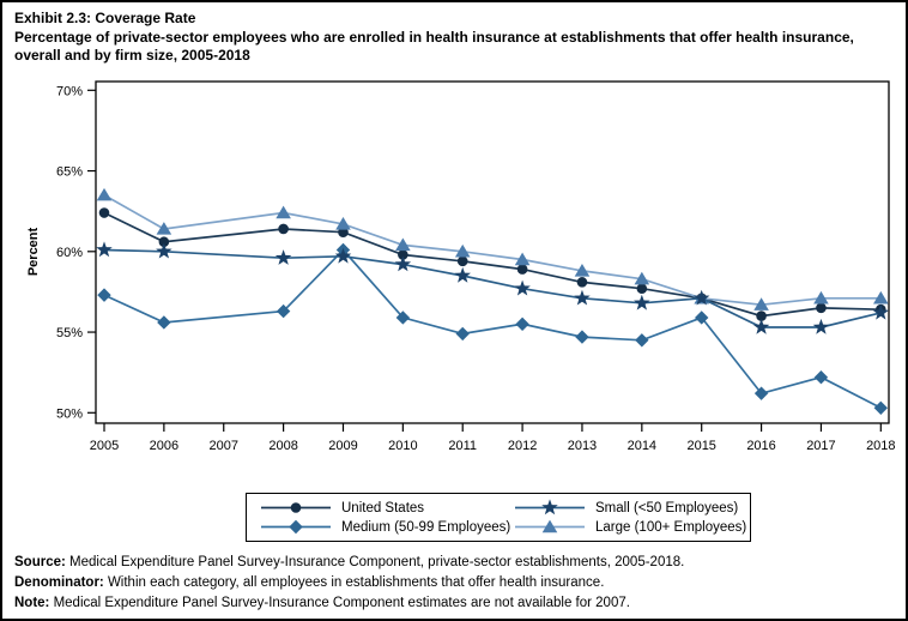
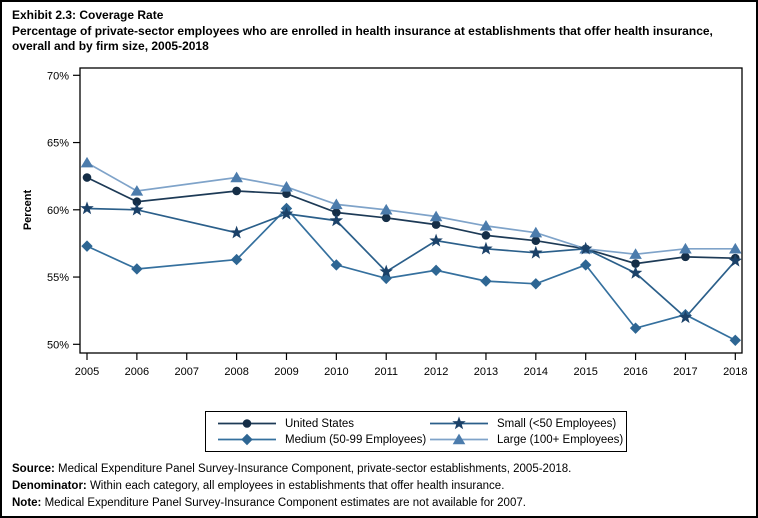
Small (<50 Employees)/2008: 59.6% -> 58.3%
Small (<50 Employees)/2011: 58.5% -> 55.4%
Small (<50 Employees)/2017: 55.3% -> 52.0%
